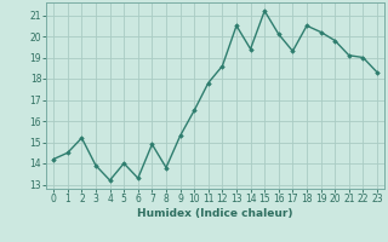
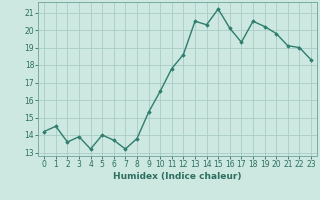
2: 15.2 -> 13.6
6: 13.3 -> 13.7
7: 14.9 -> 13.2
14: 19.4 -> 20.3
